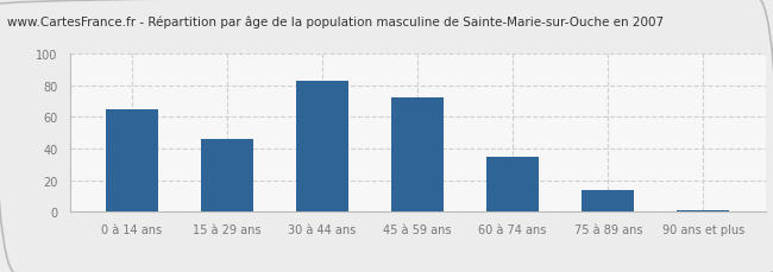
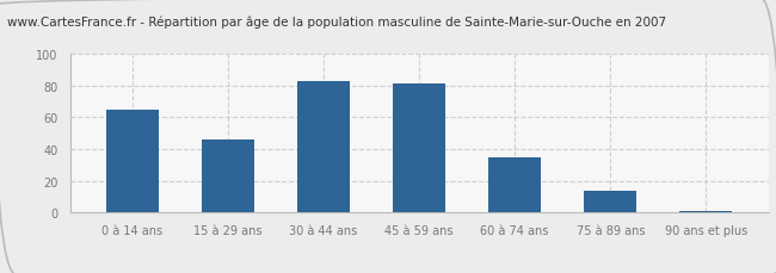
45 à 59 ans: 72 -> 81
